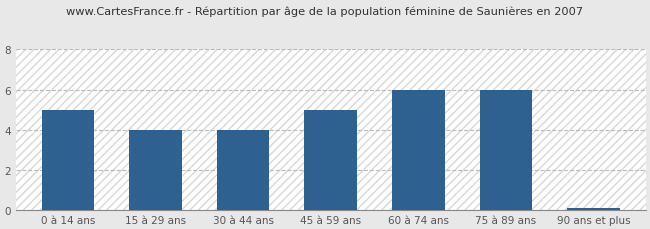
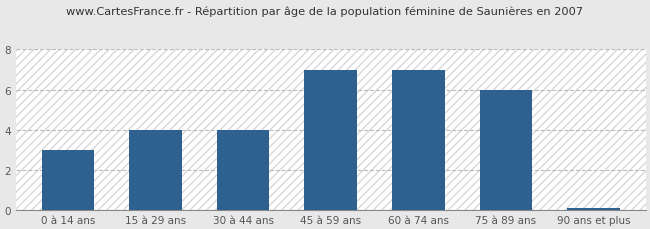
0 à 14 ans: 5.0 -> 3.0
45 à 59 ans: 5.0 -> 7.0
60 à 74 ans: 6.0 -> 7.0
